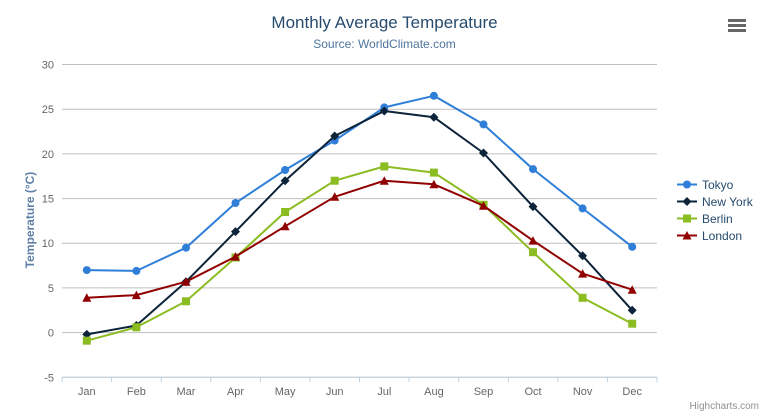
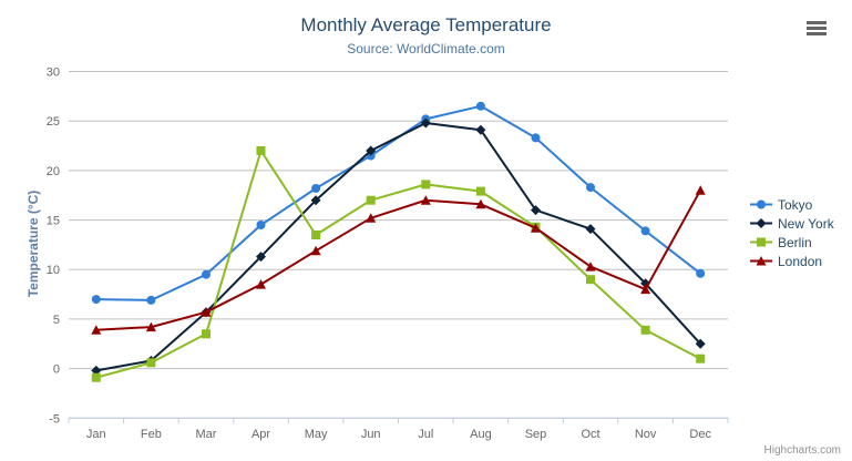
Berlin/Apr: 8 -> 22
New York/Sep: 20 -> 16
London/Nov: 7 -> 8
London/Dec: 5 -> 18
